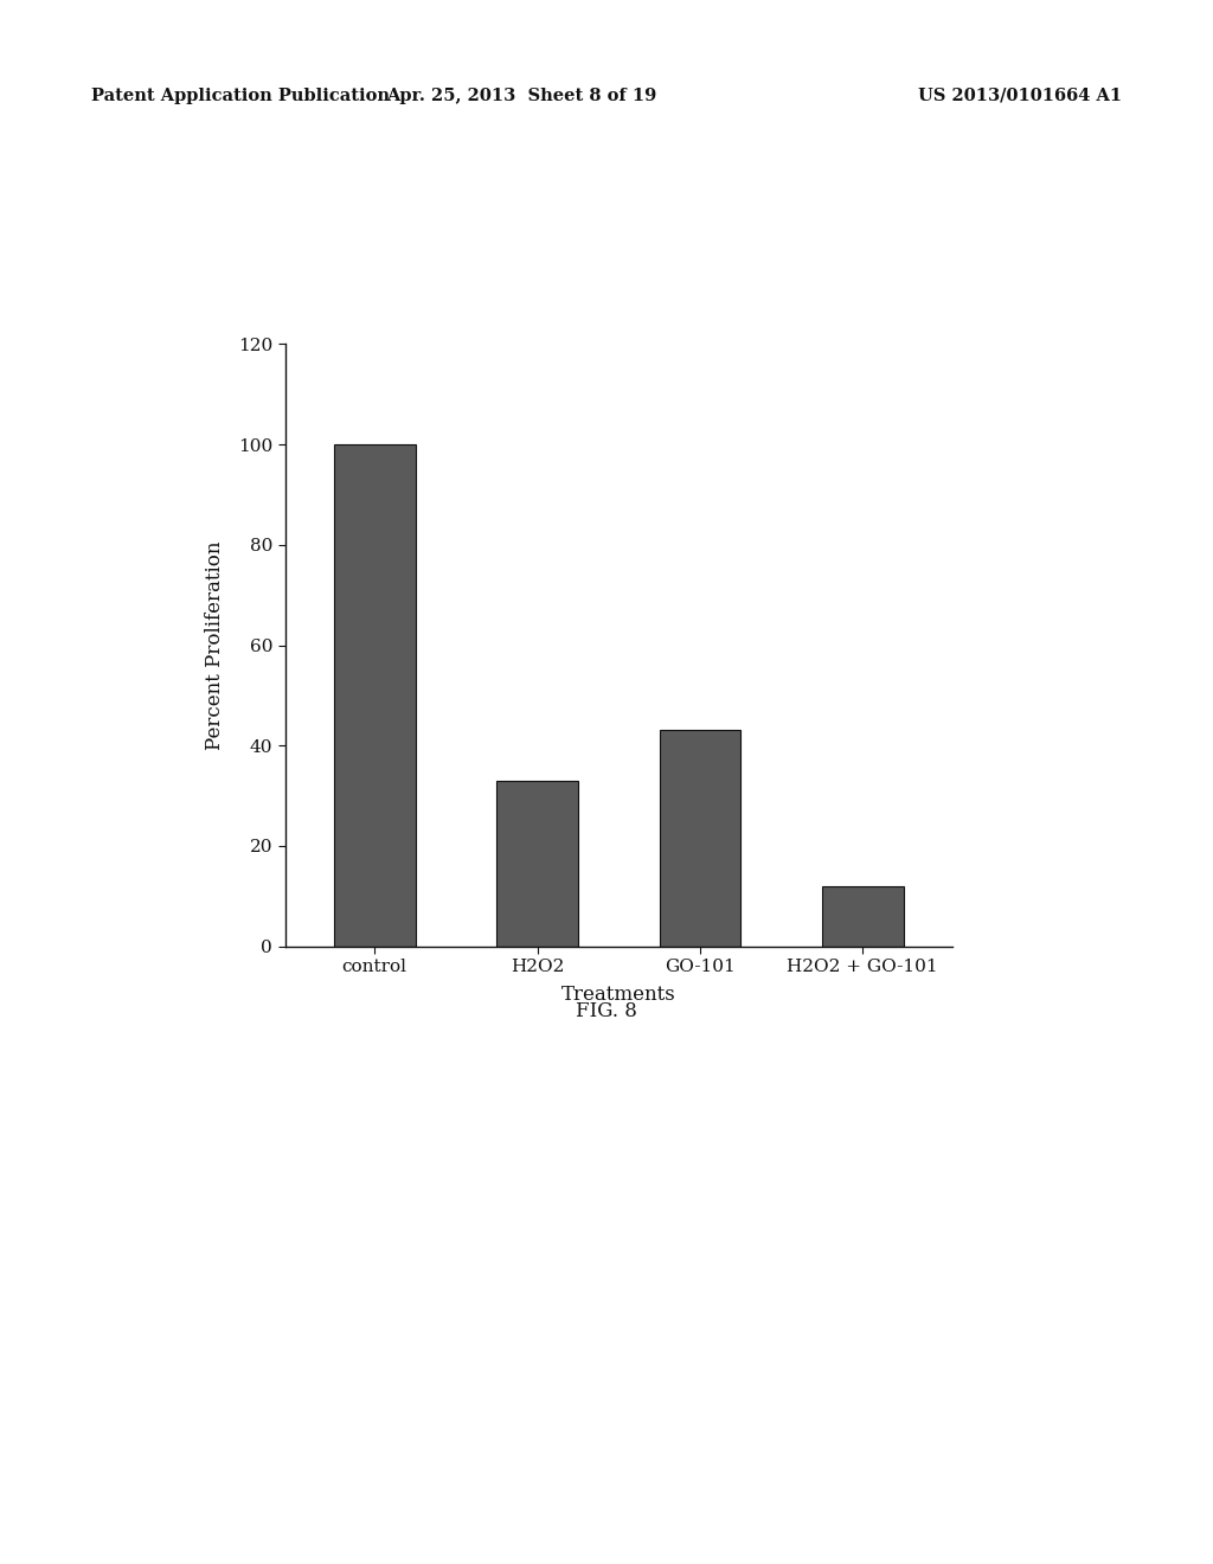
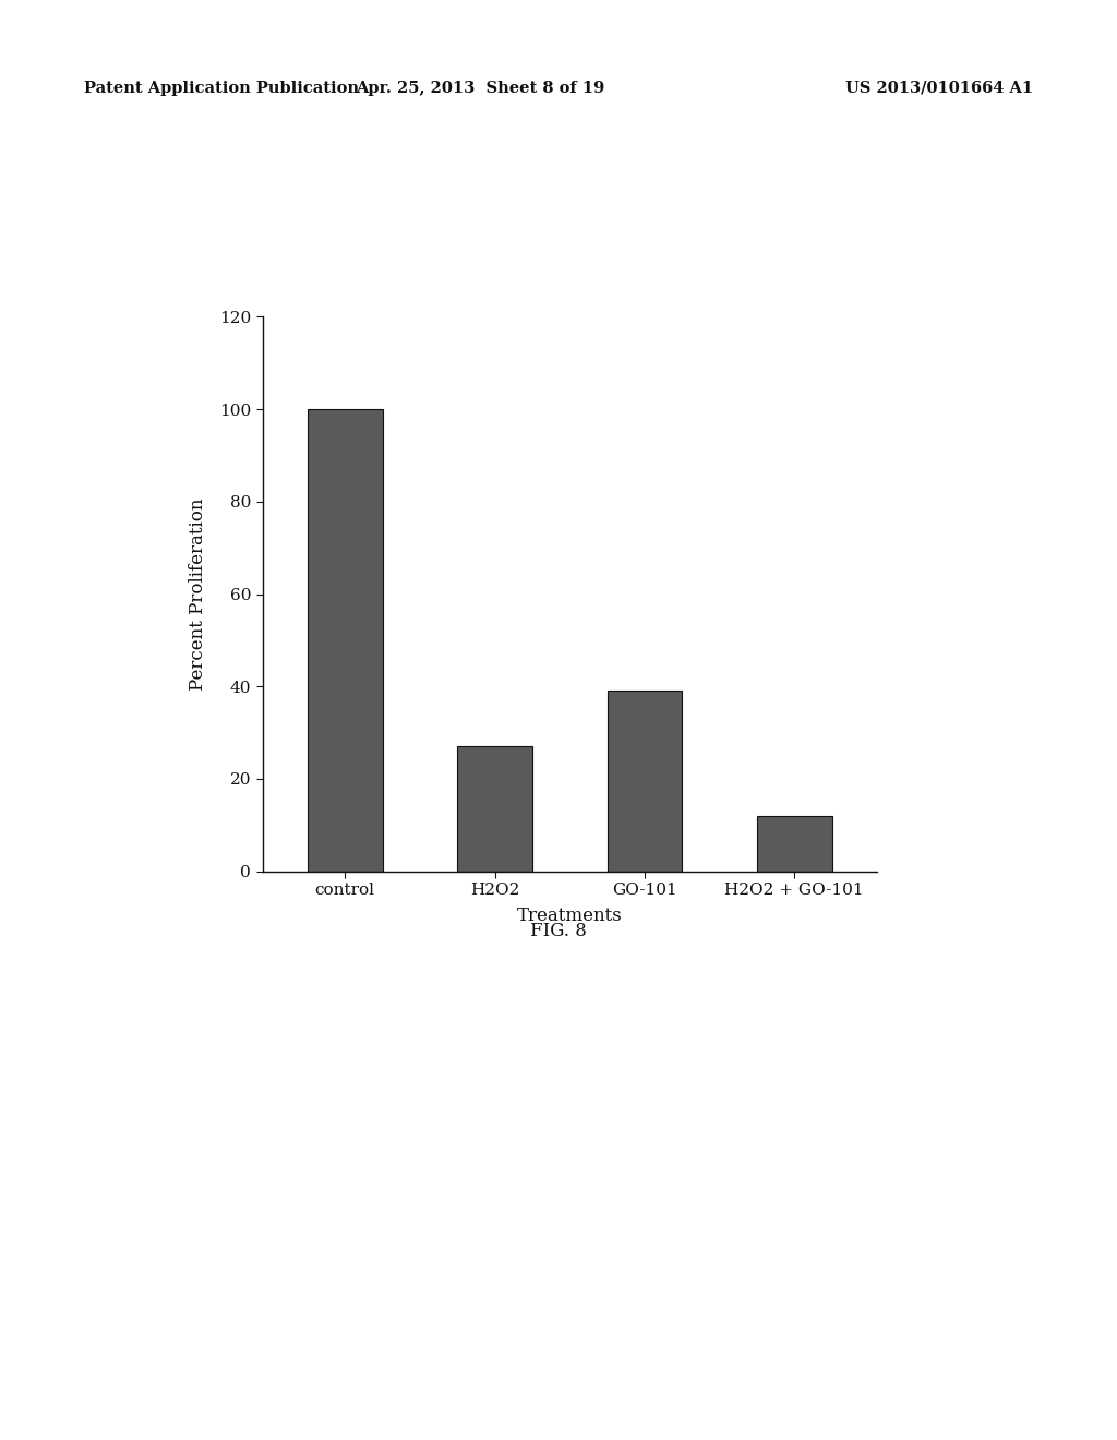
H2O2: 33 -> 27
GO-101: 43 -> 39
